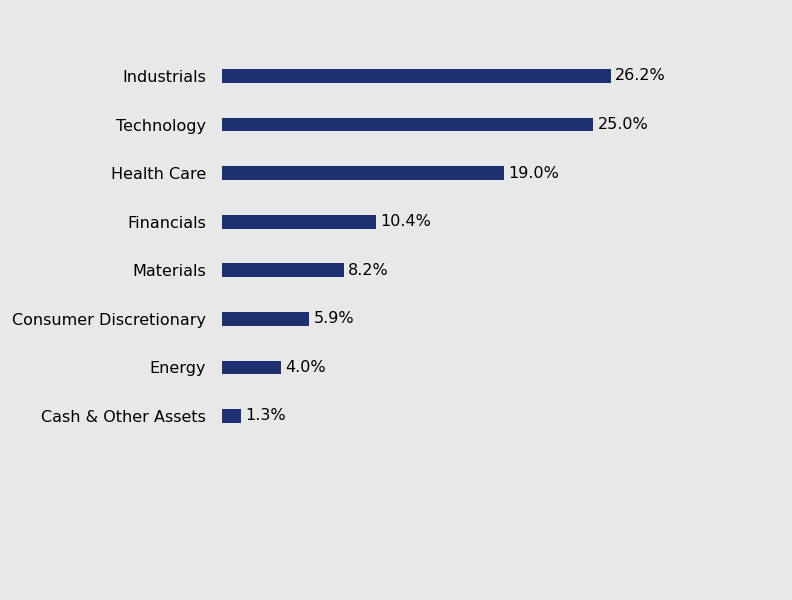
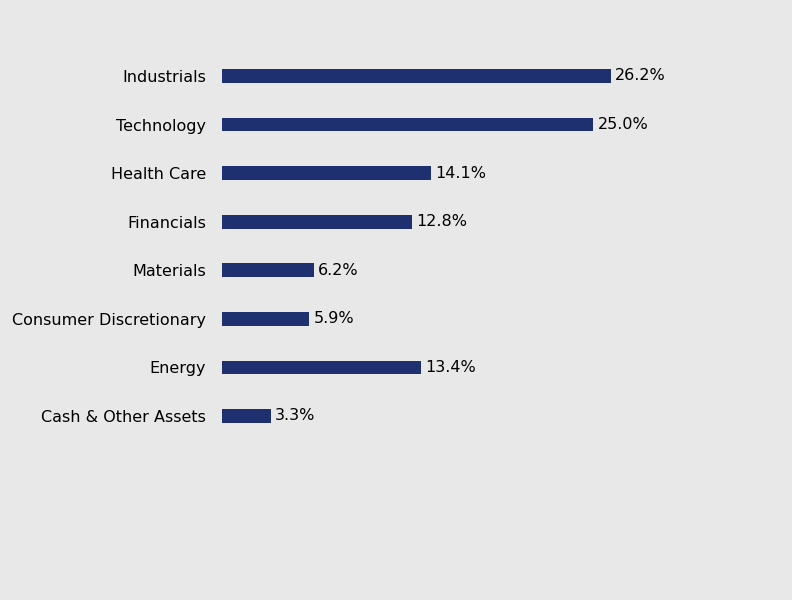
Health Care: 19.0% -> 14.1%
Financials: 10.4% -> 12.8%
Materials: 8.2% -> 6.2%
Energy: 4.0% -> 13.4%
Cash & Other Assets: 1.3% -> 3.3%
